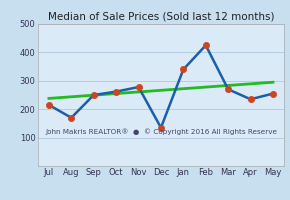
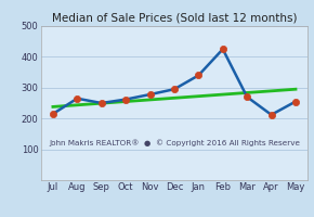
Aug: 170 -> 265
Dec: 135 -> 295
Apr: 235 -> 212
